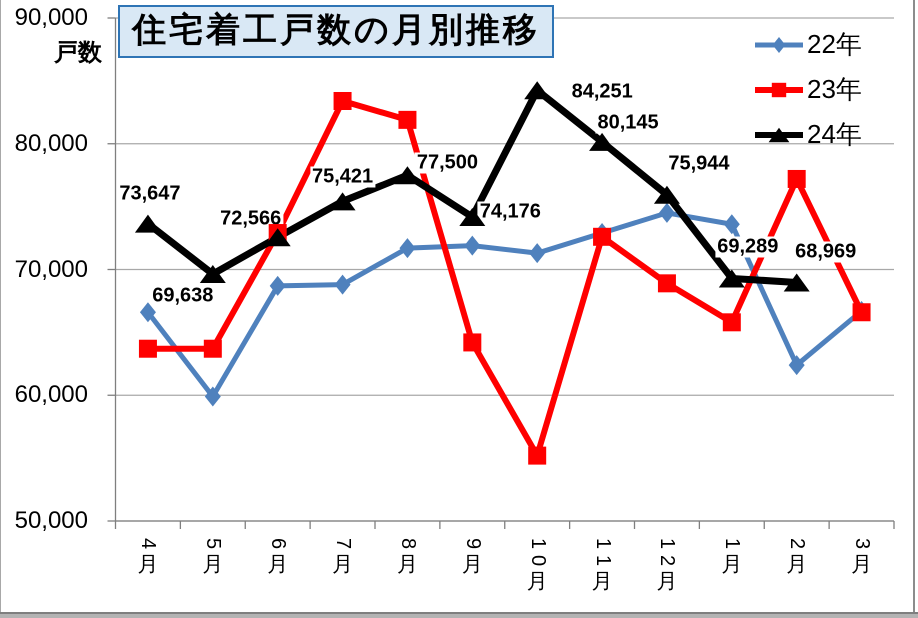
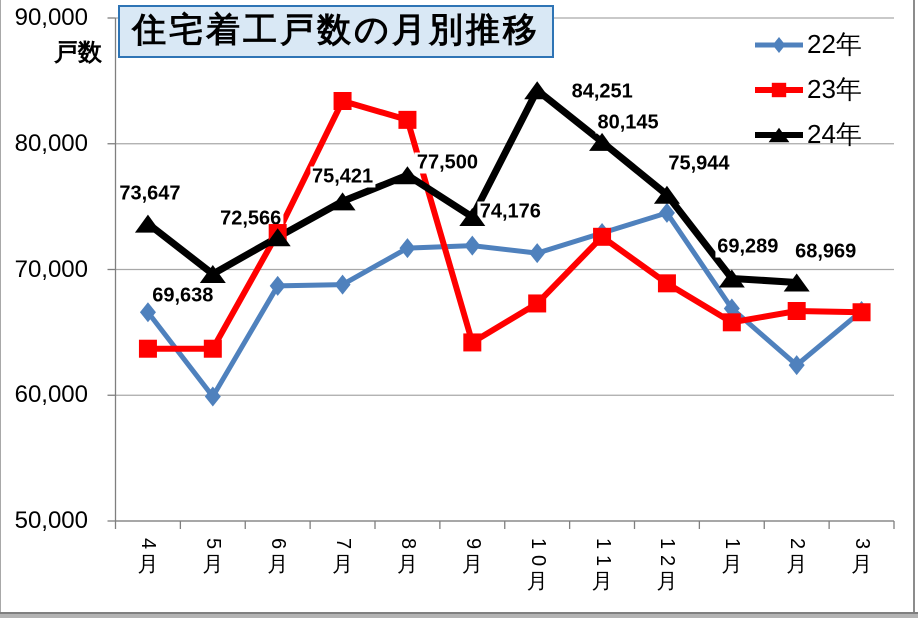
23年/10月: 55200 -> 67300
22年/1月: 73600 -> 66900
23年/2月: 77200 -> 66700
